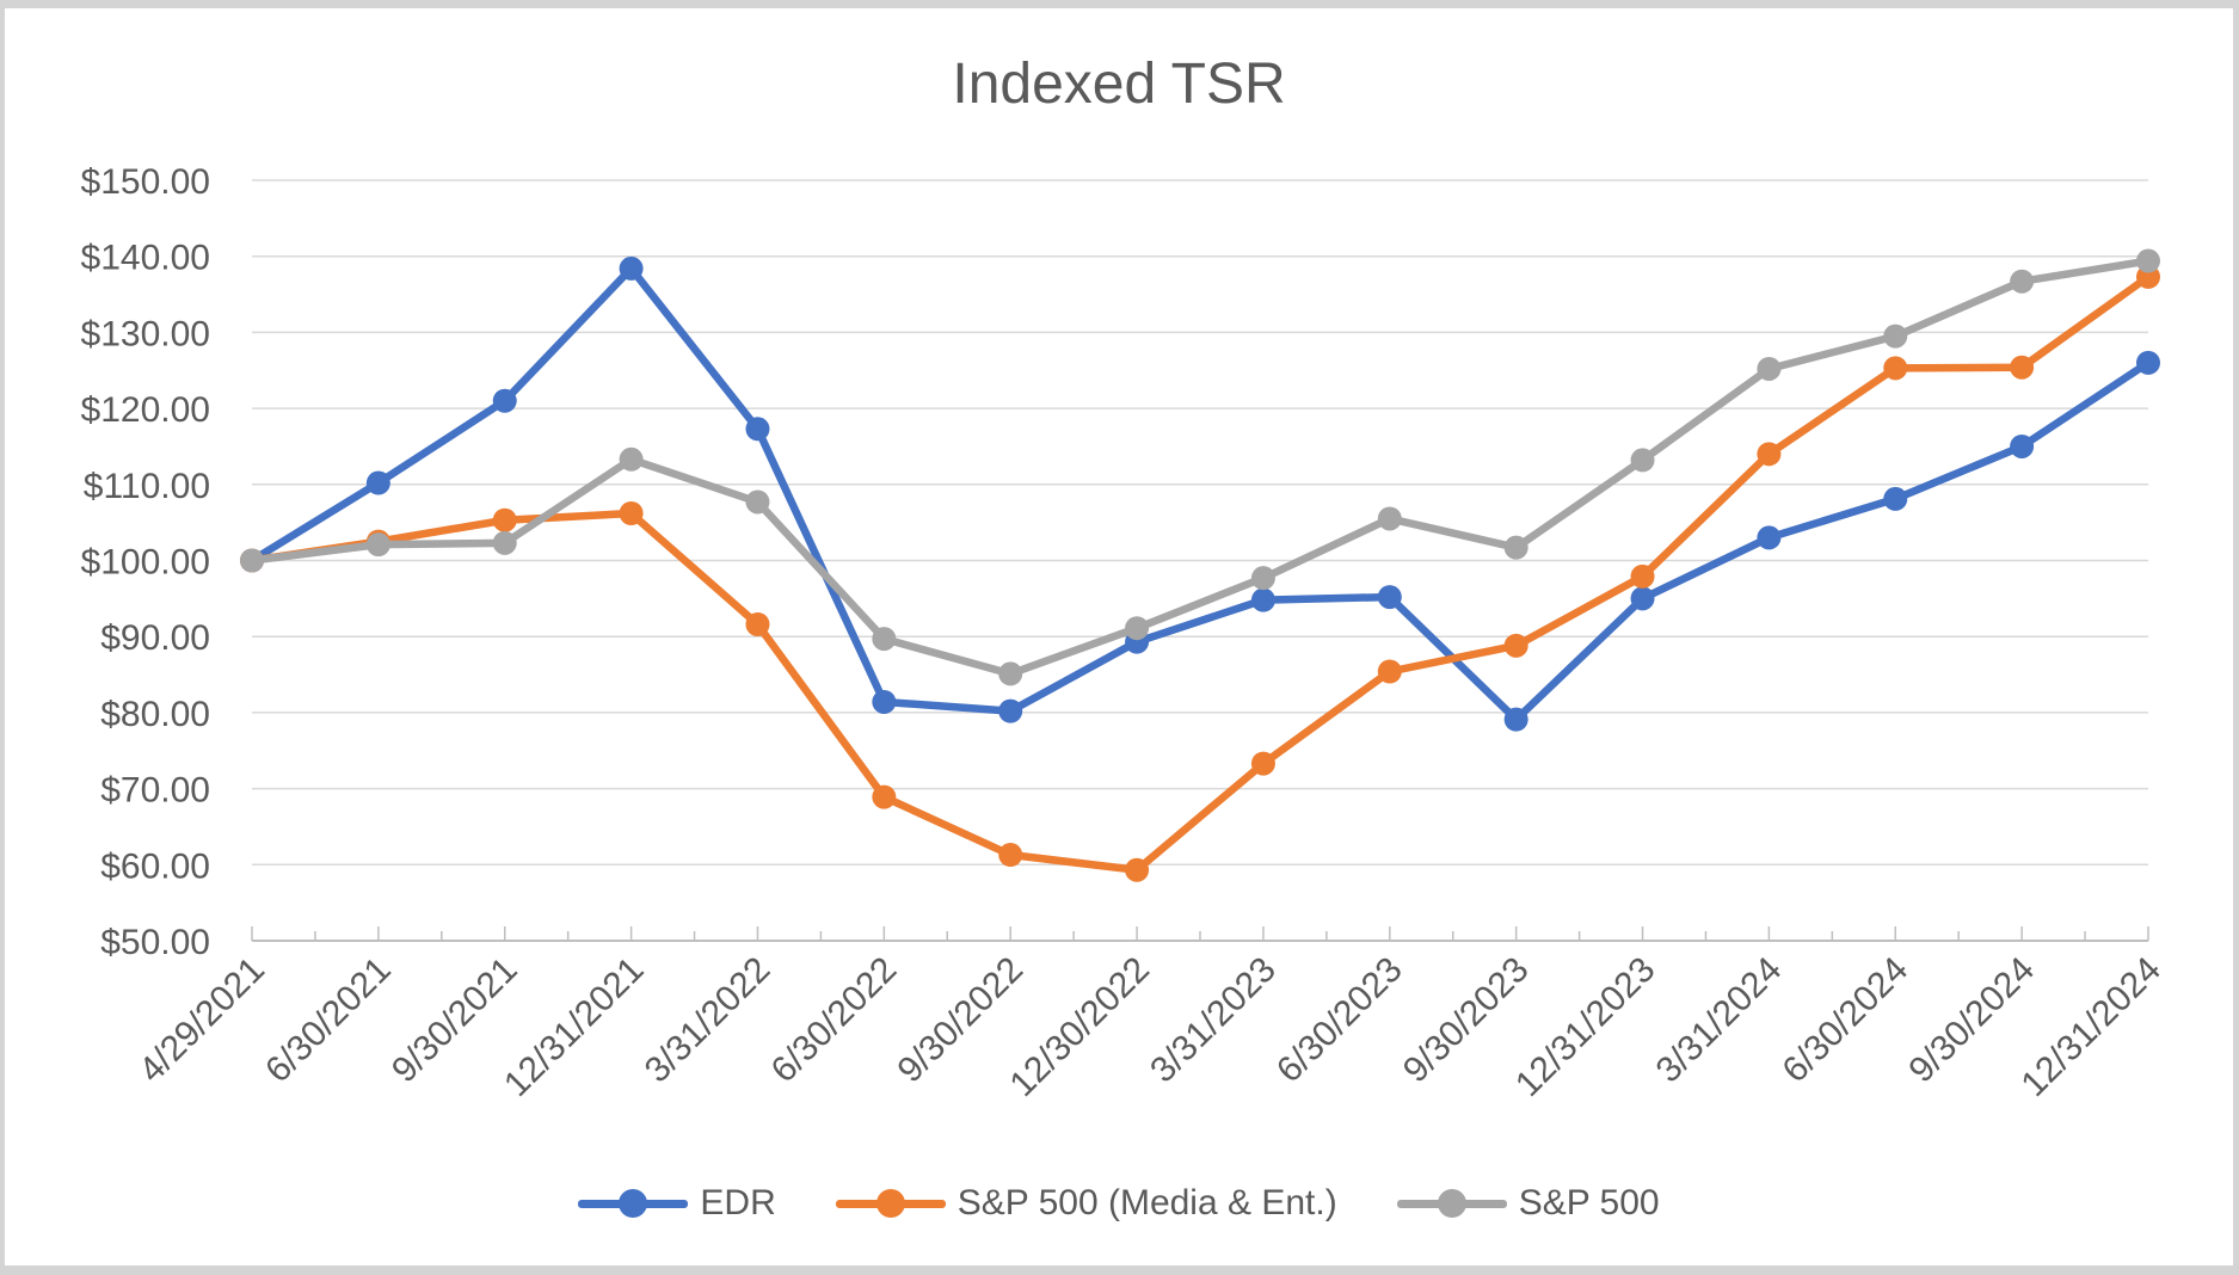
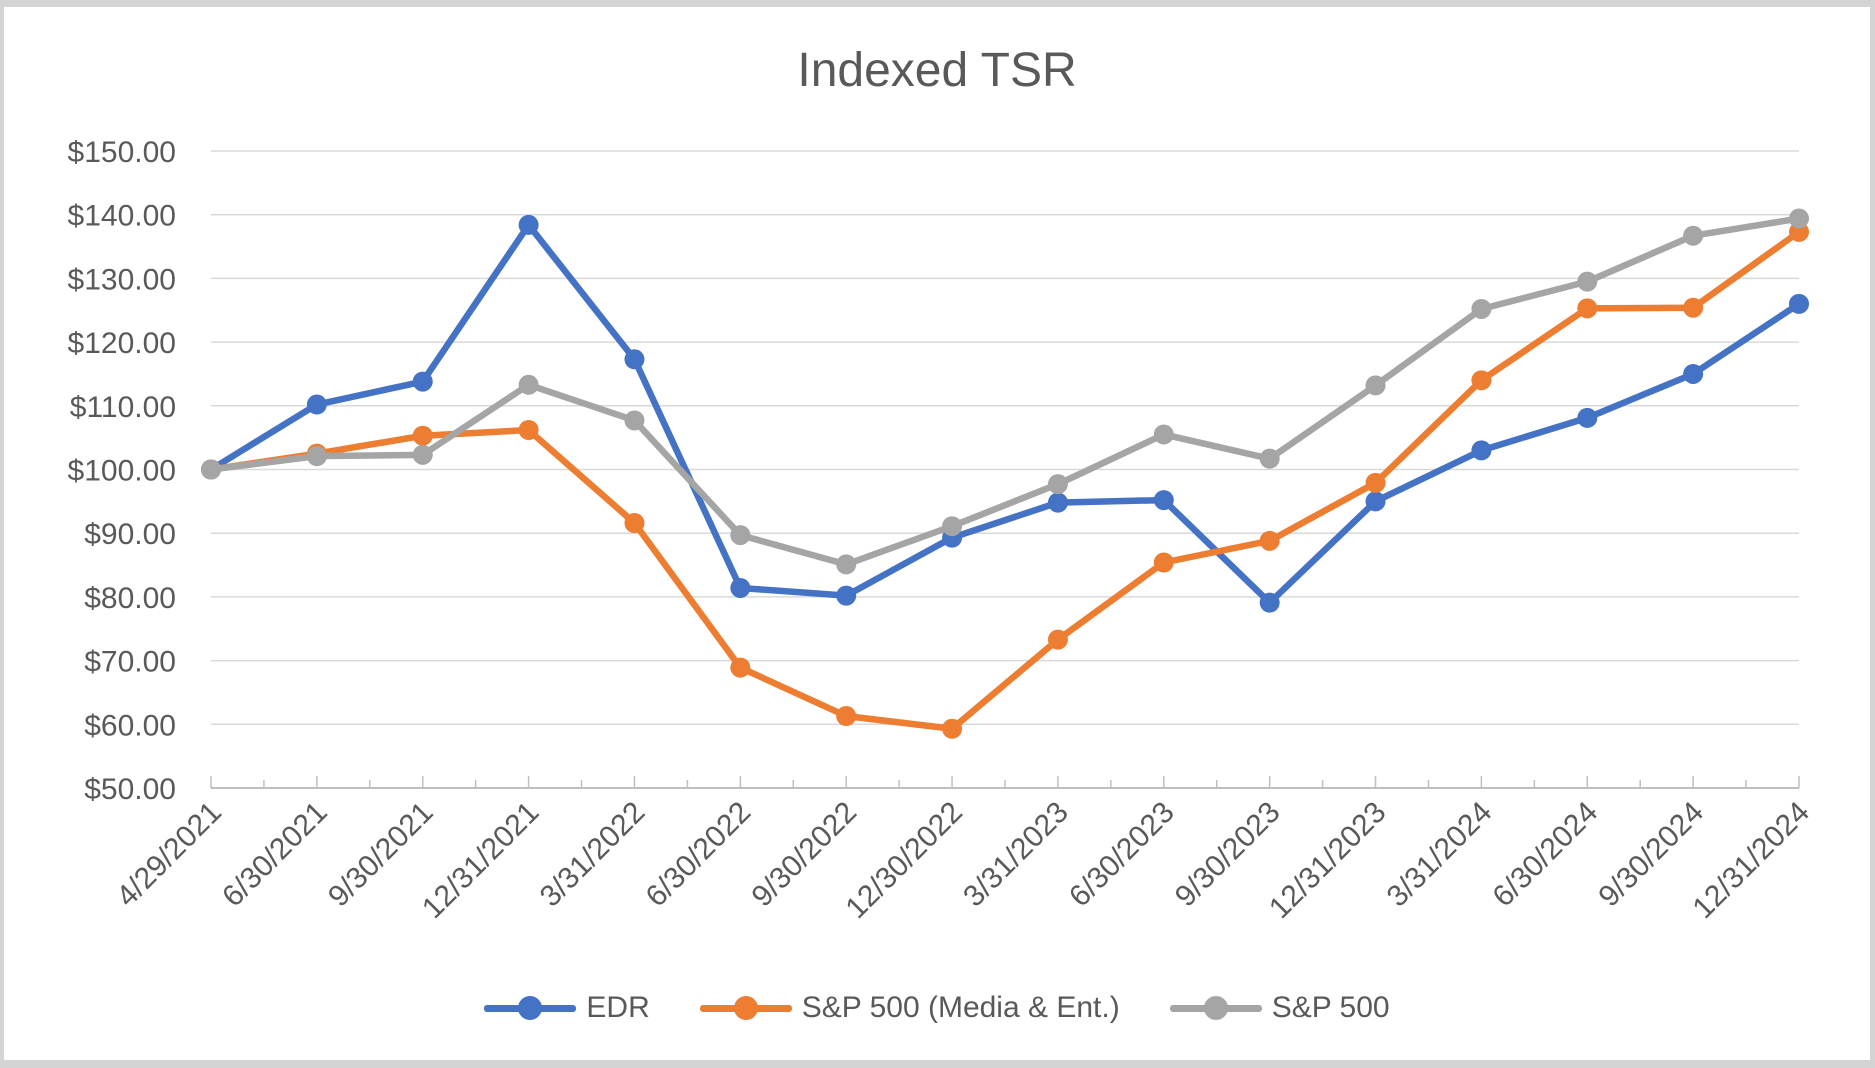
EDR/9/30/2021: $121 -> $114
